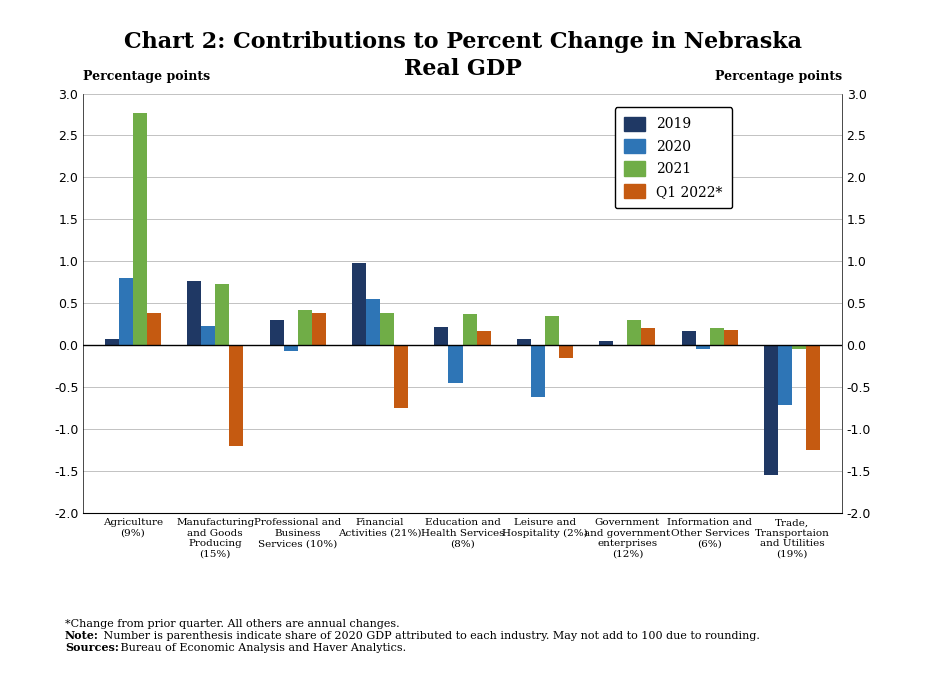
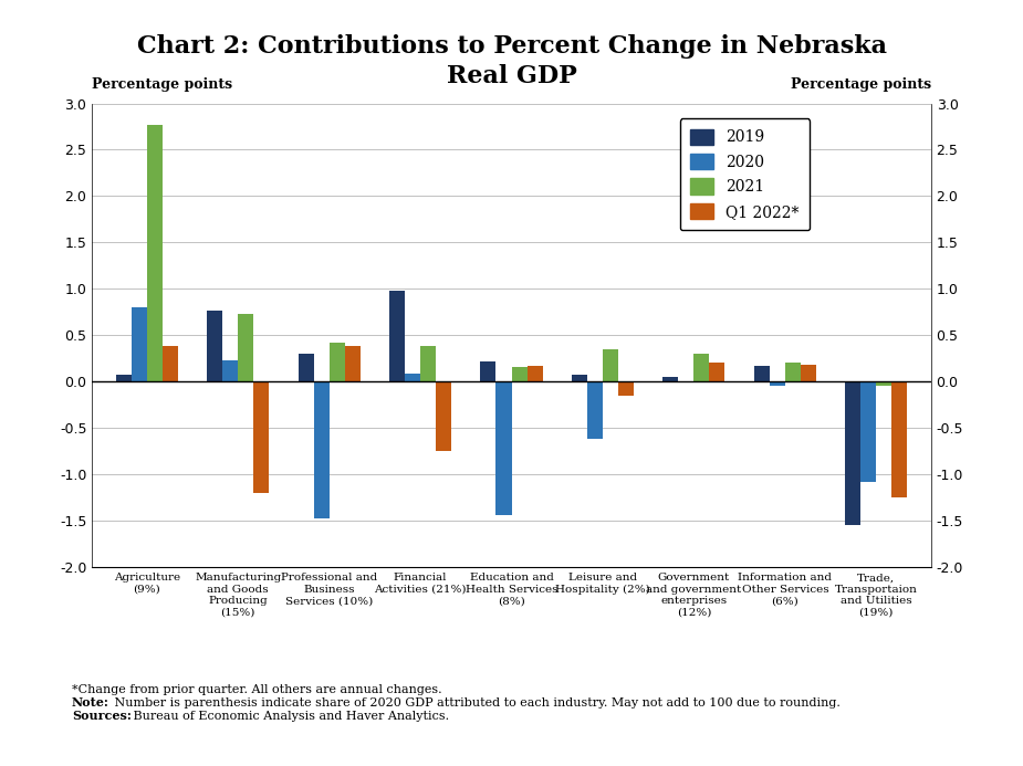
2020/Professional and Business Services (10%): -0.07 -> -1.48
2020/Financial Activities (21%): 0.55 -> 0.08
2020/Education and Health Services (8%): -0.45 -> -1.44
2021/Education and Health Services (8%): 0.37 -> 0.16
2020/Trade, Transportaion and Utilities (19%): -0.72 -> -1.08
